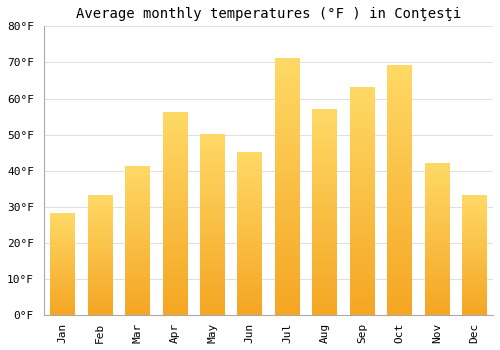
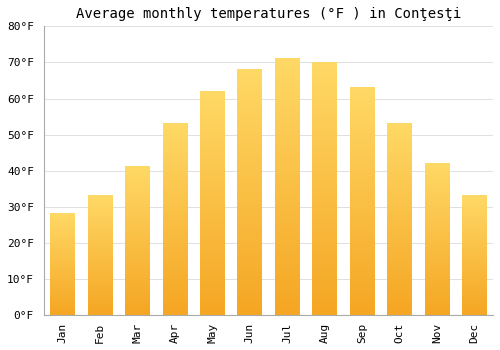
Apr: 56°F -> 53°F
May: 50°F -> 62°F
Jun: 45°F -> 68°F
Aug: 57°F -> 70°F
Oct: 69°F -> 53°F
